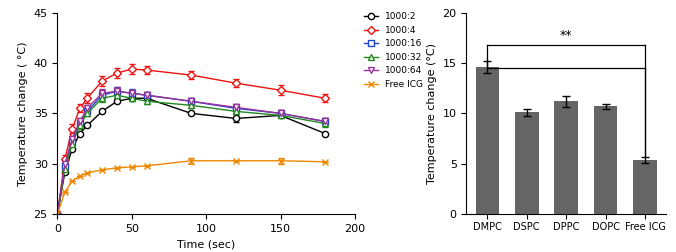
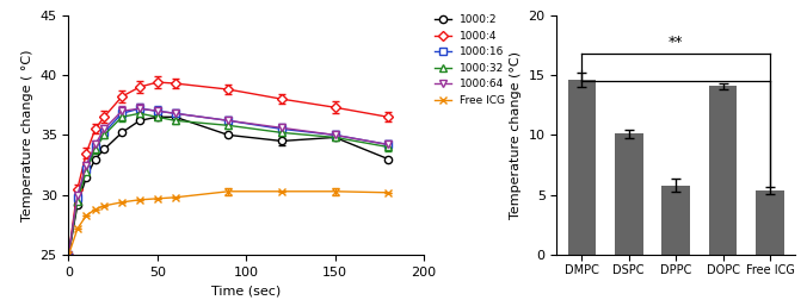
DPPC: 11.2 -> 5.8
DOPC: 10.7 -> 14.1
